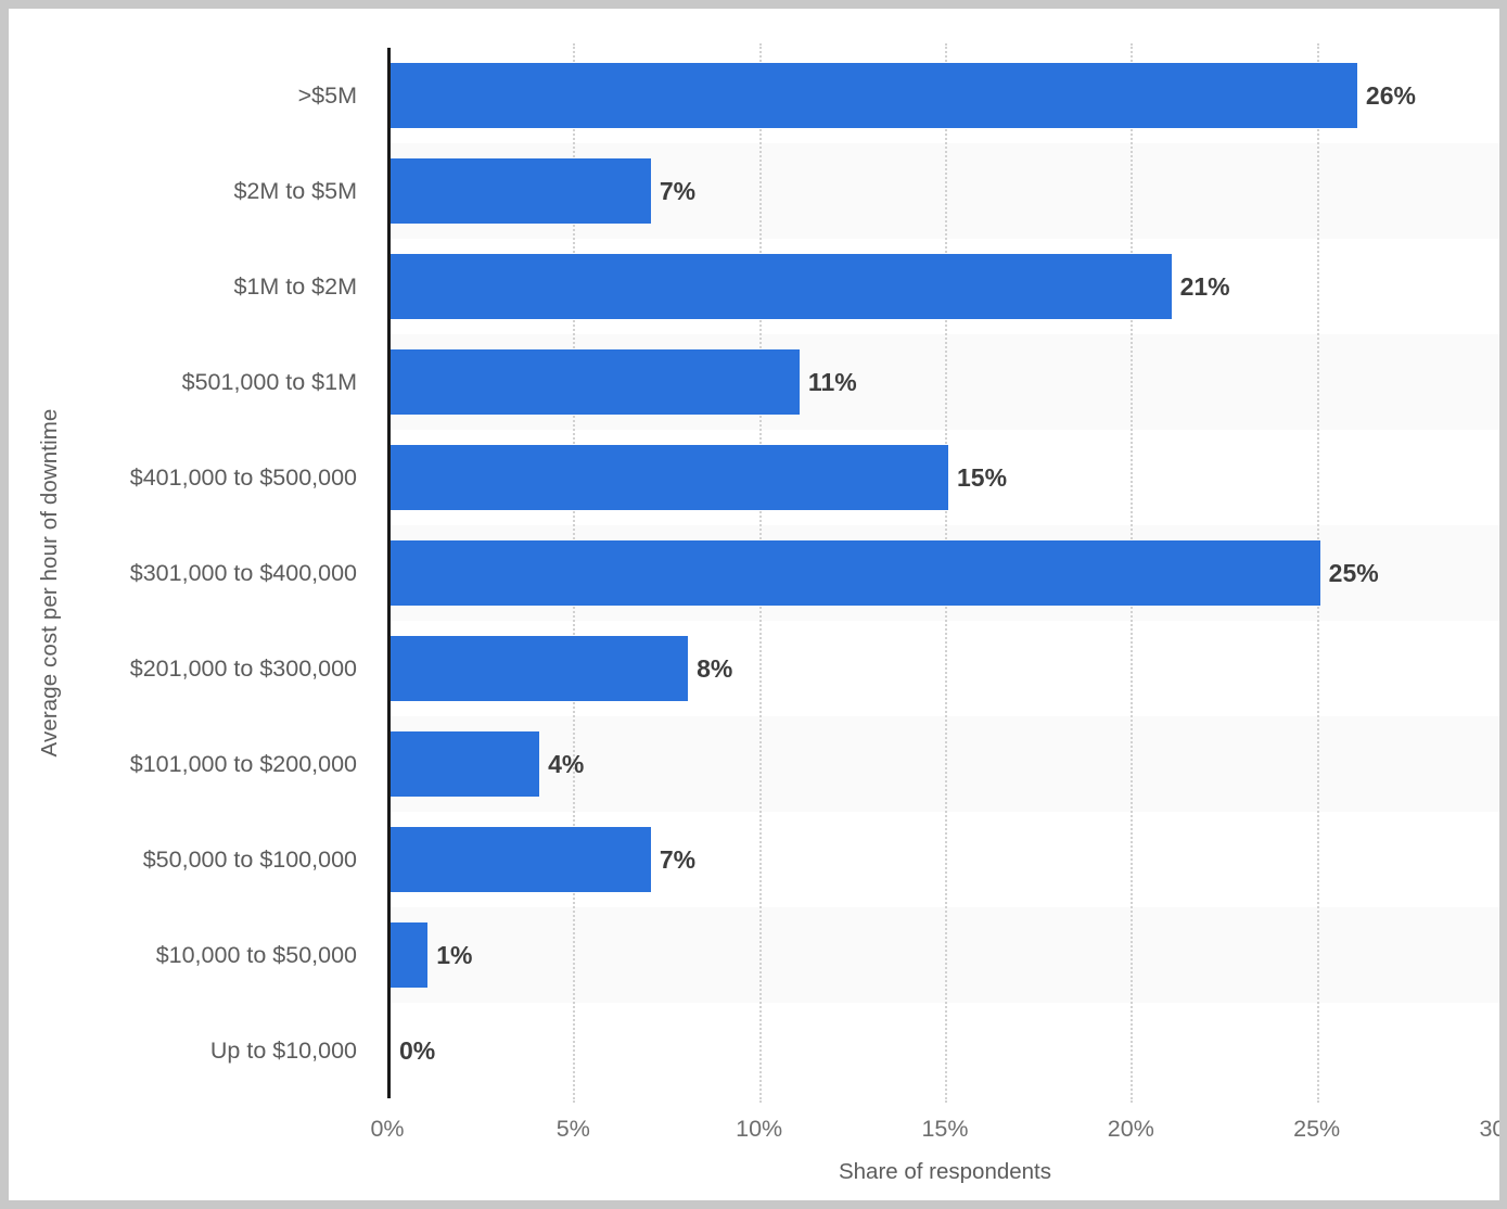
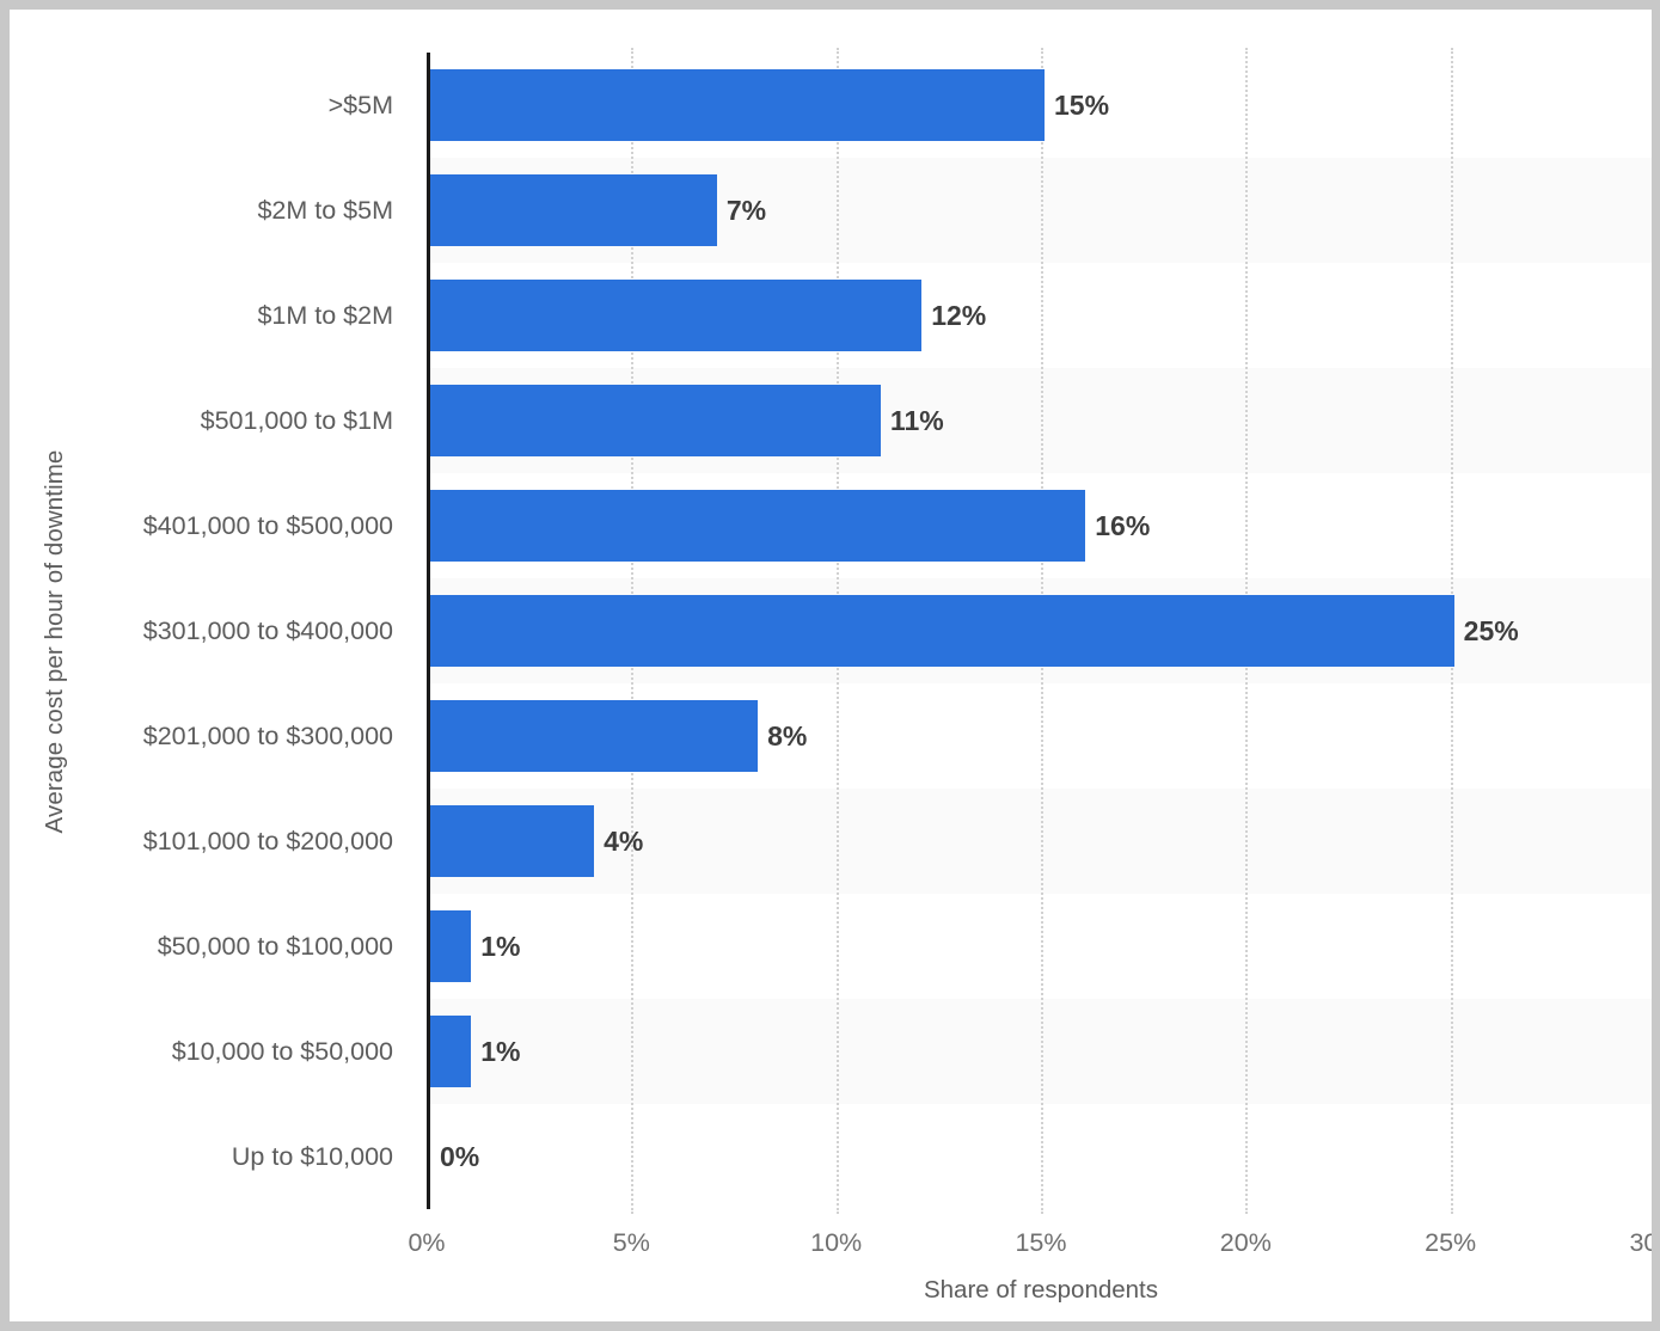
>$5M: 26% -> 15%
$1M to $2M: 21% -> 12%
$401,000 to $500,000: 15% -> 16%
$50,000 to $100,000: 7% -> 1%
